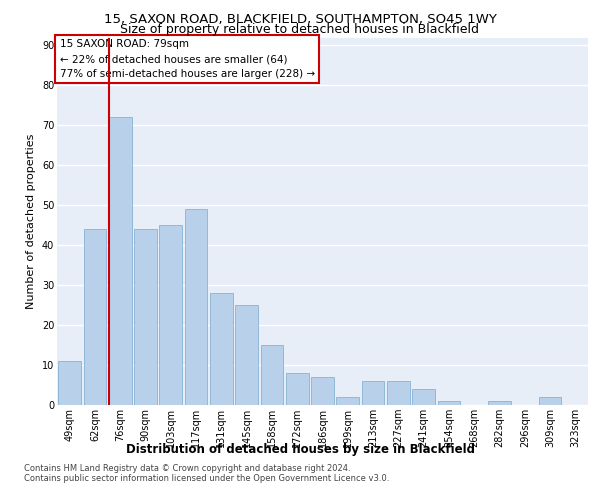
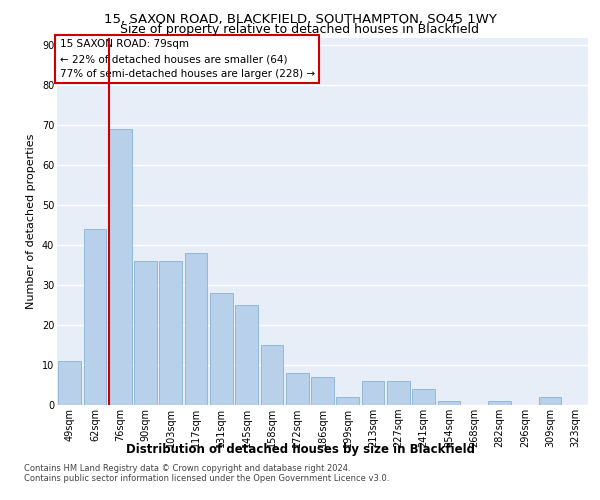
76sqm: 72 -> 69
90sqm: 44 -> 36
103sqm: 45 -> 36
117sqm: 49 -> 38
